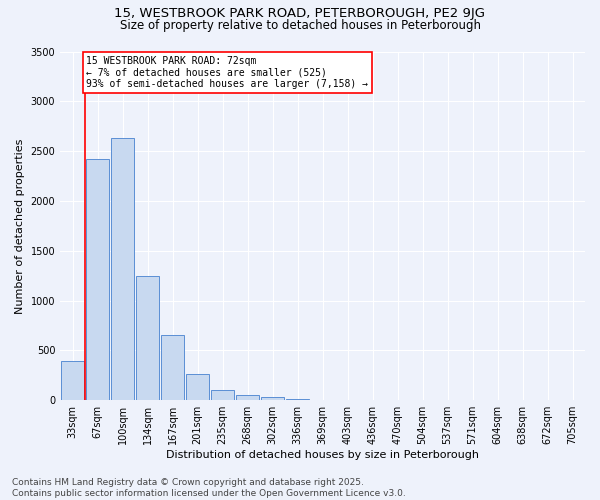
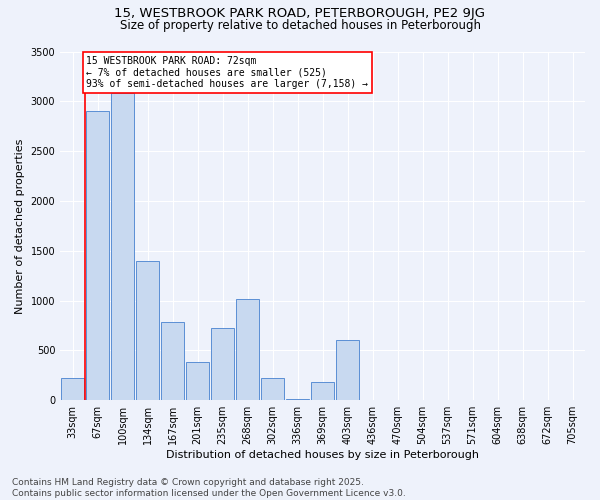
33sqm: 390 -> 220
67sqm: 2420 -> 2900
100sqm: 2630 -> 3080
134sqm: 1250 -> 1400
167sqm: 650 -> 780
201sqm: 260 -> 380
235sqm: 100 -> 720
268sqm: 60 -> 1020
302sqm: 30 -> 220
369sqm: 0 -> 180
403sqm: 0 -> 600
